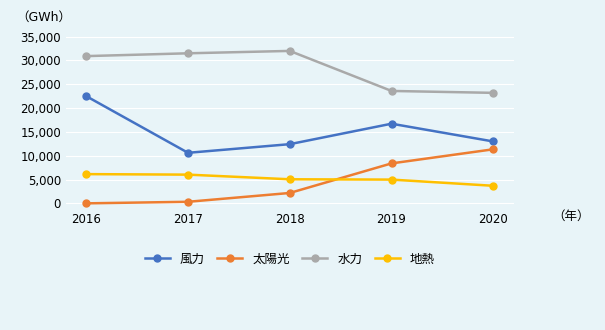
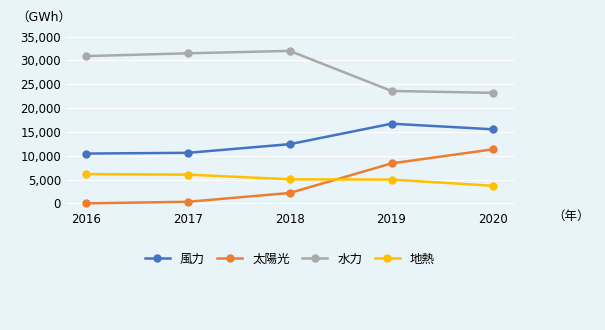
風力/2016: 22,500 -> 10,500
風力/2020: 13,000 -> 15,500
